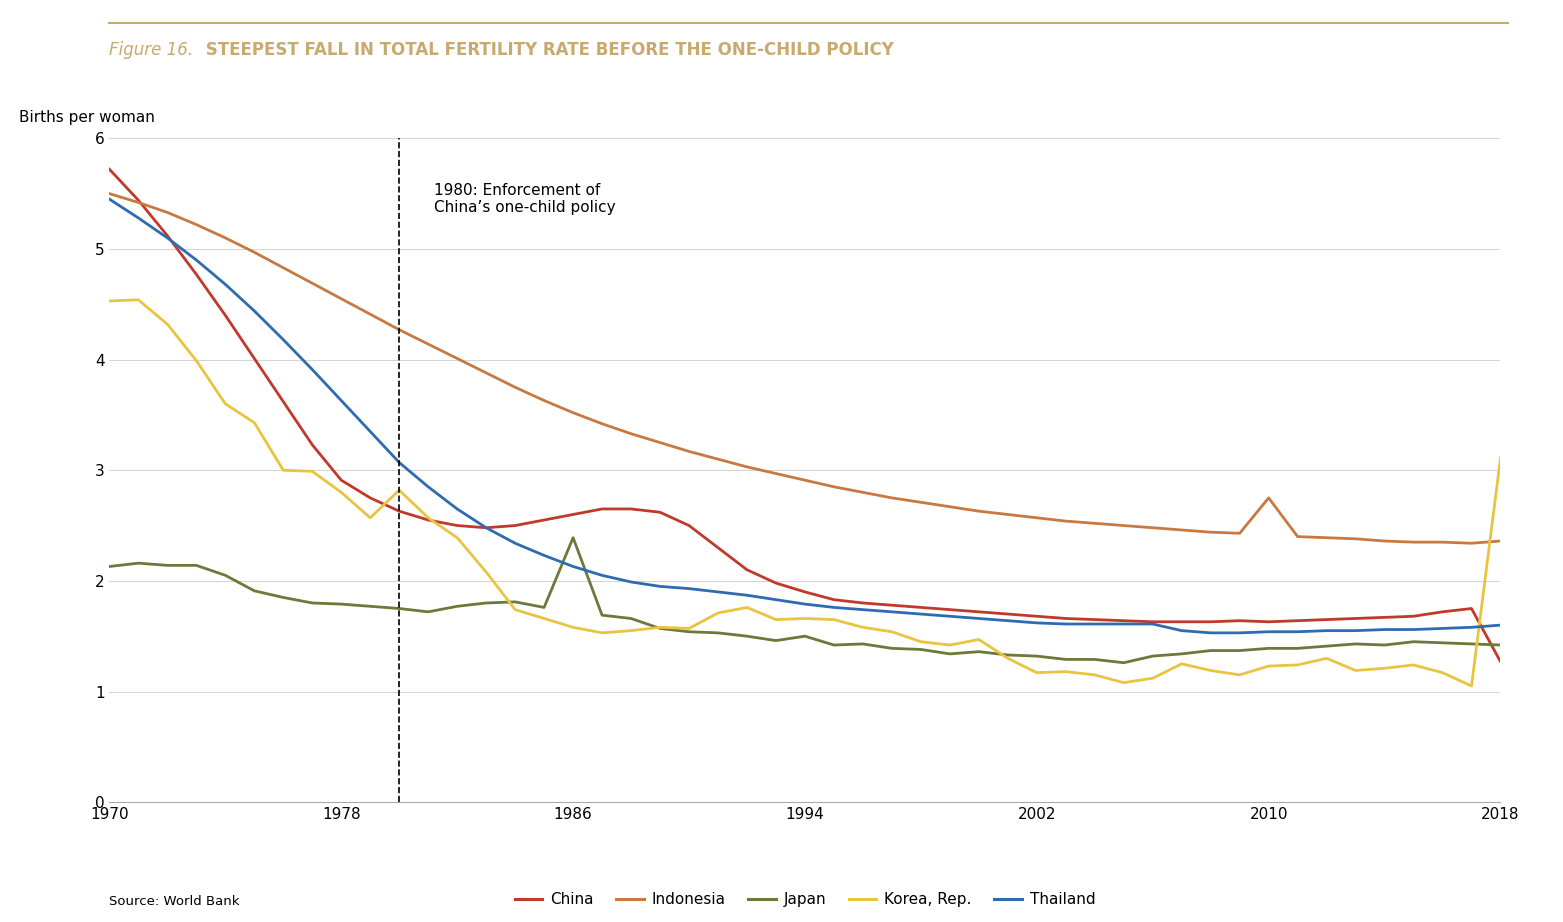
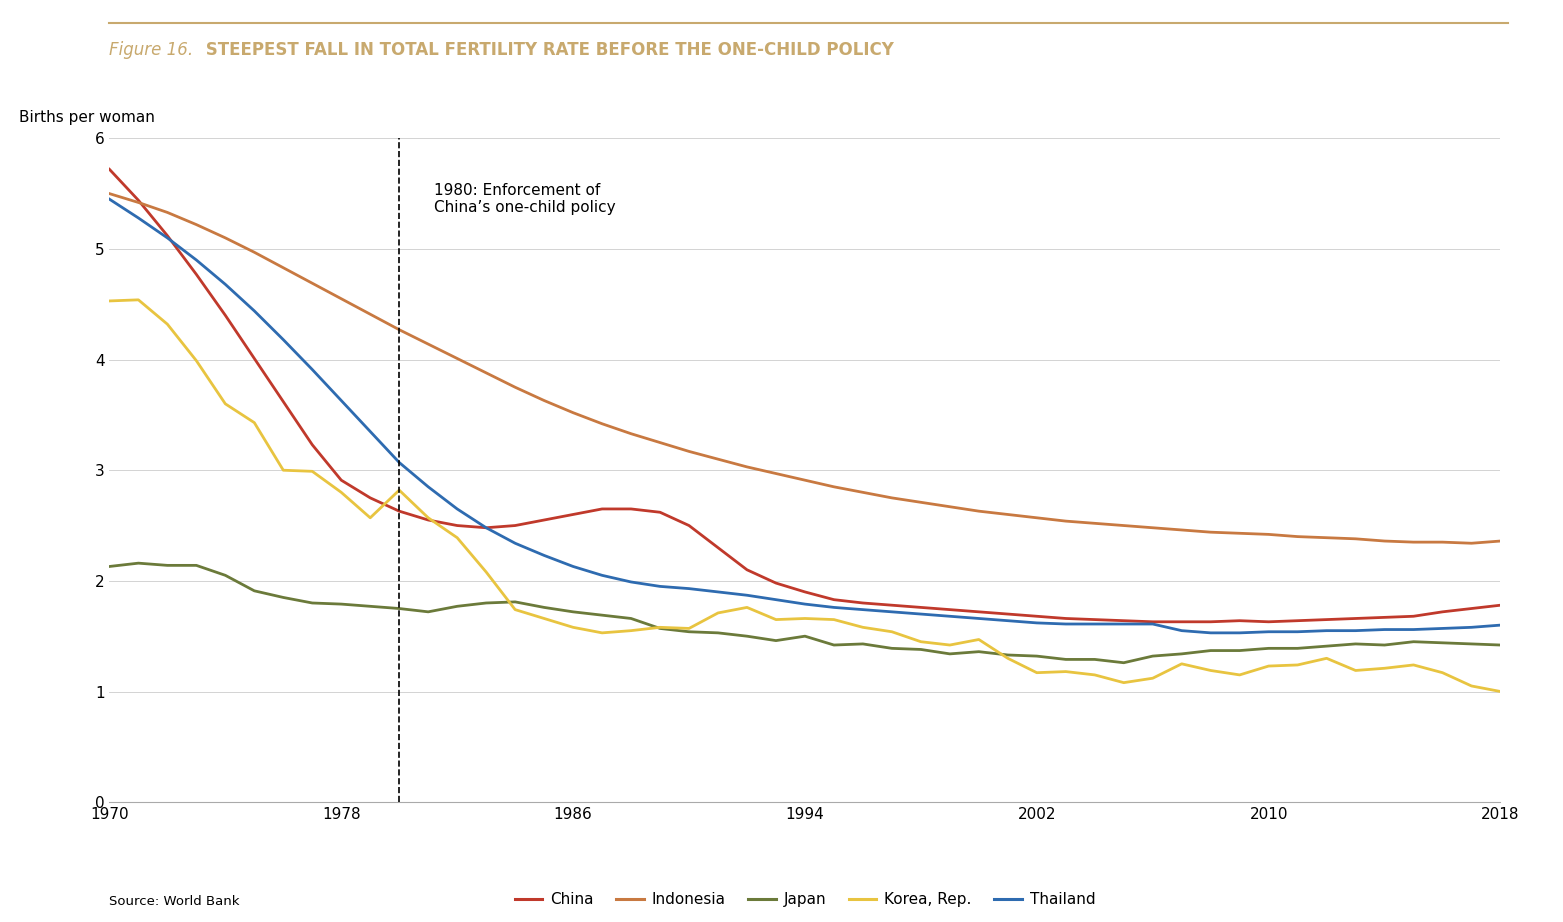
Japan/1986: 2.39 -> 1.72
Indonesia/2010: 2.75 -> 2.42
China/2018: 1.27 -> 1.78
Korea, Rep./2018: 3.11 -> 1.00
